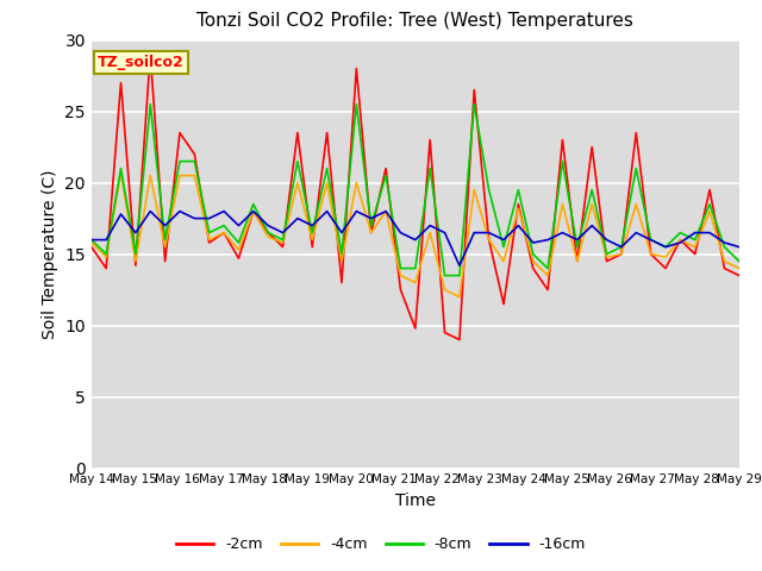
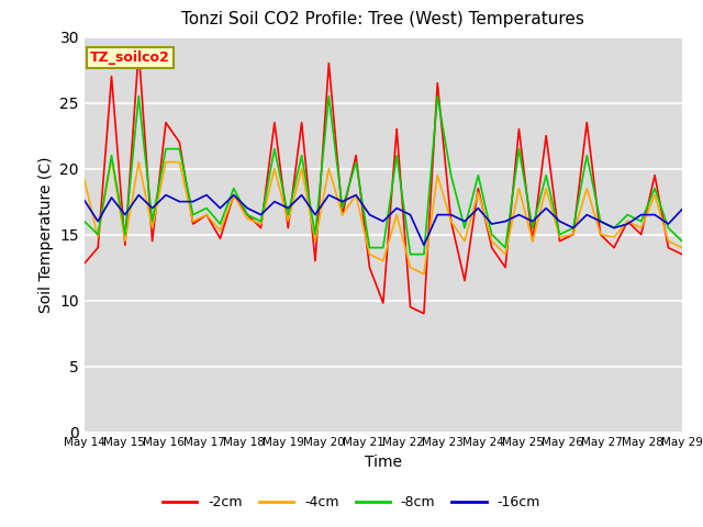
-2cm/May 14: 15.5 -> 12.8
-4cm/May 14: 15.8 -> 19.2
-16cm/May 14: 16.0 -> 17.6
-16cm/May 29: 15.5 -> 16.9
